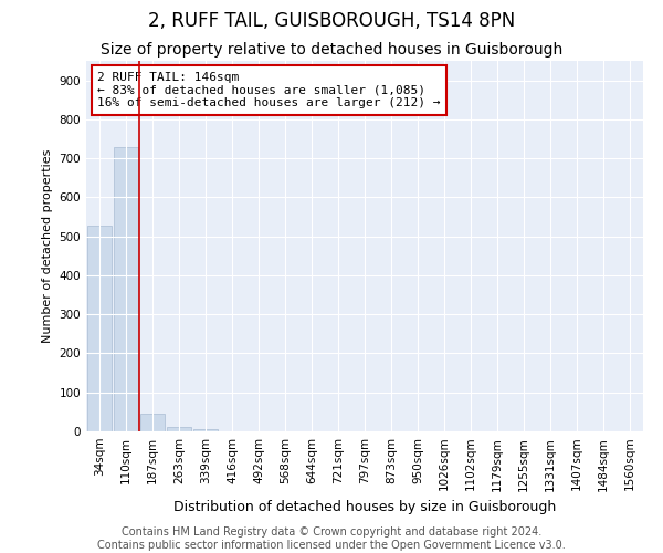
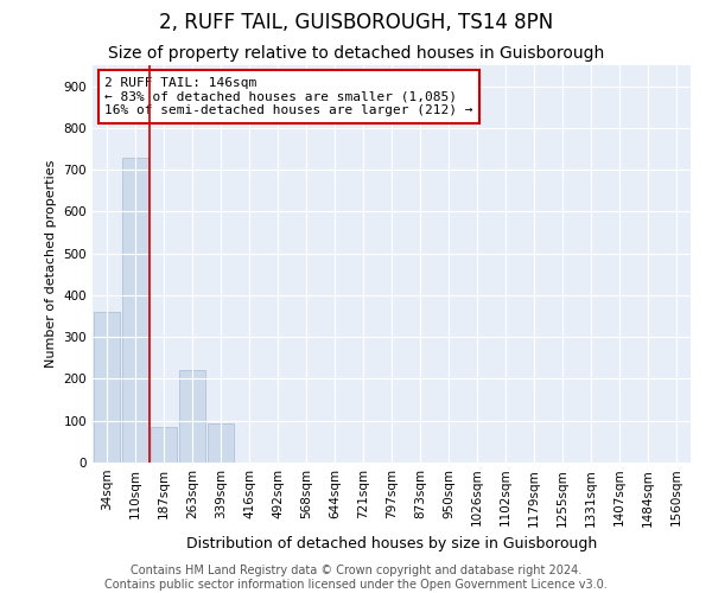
34sqm: 527 -> 360
187sqm: 46 -> 85
263sqm: 11 -> 220
339sqm: 7 -> 95
